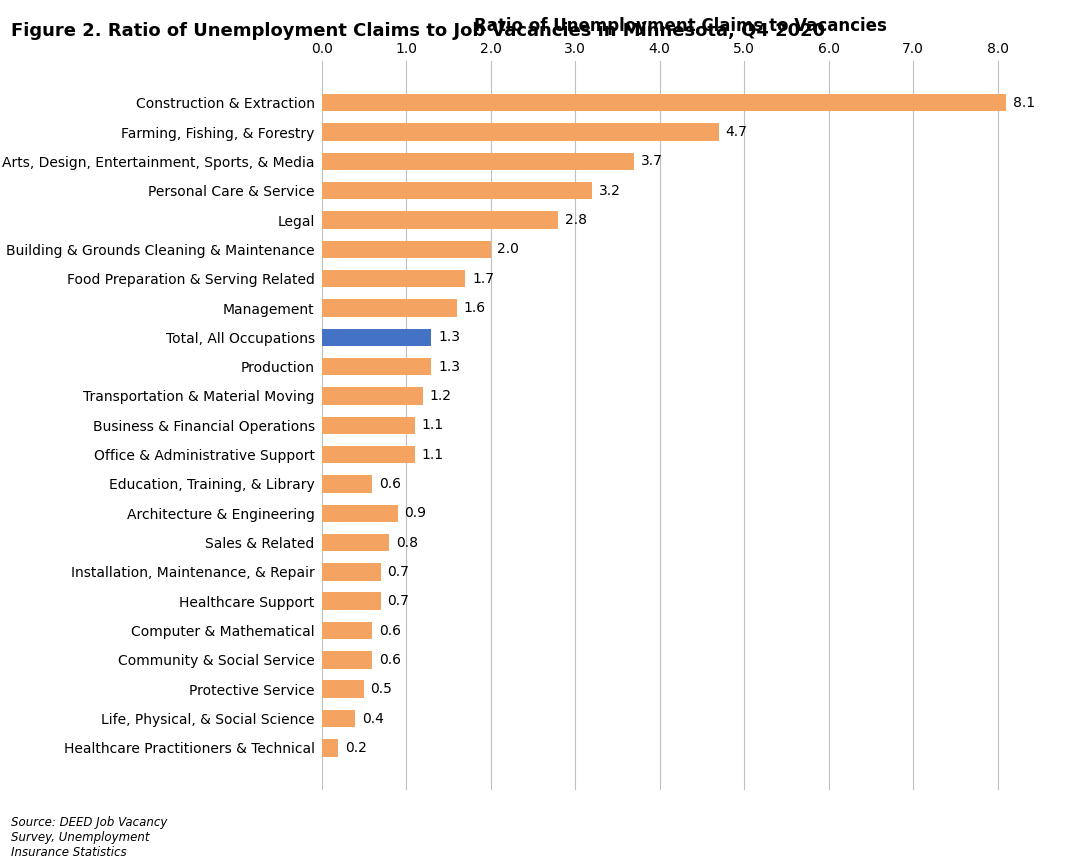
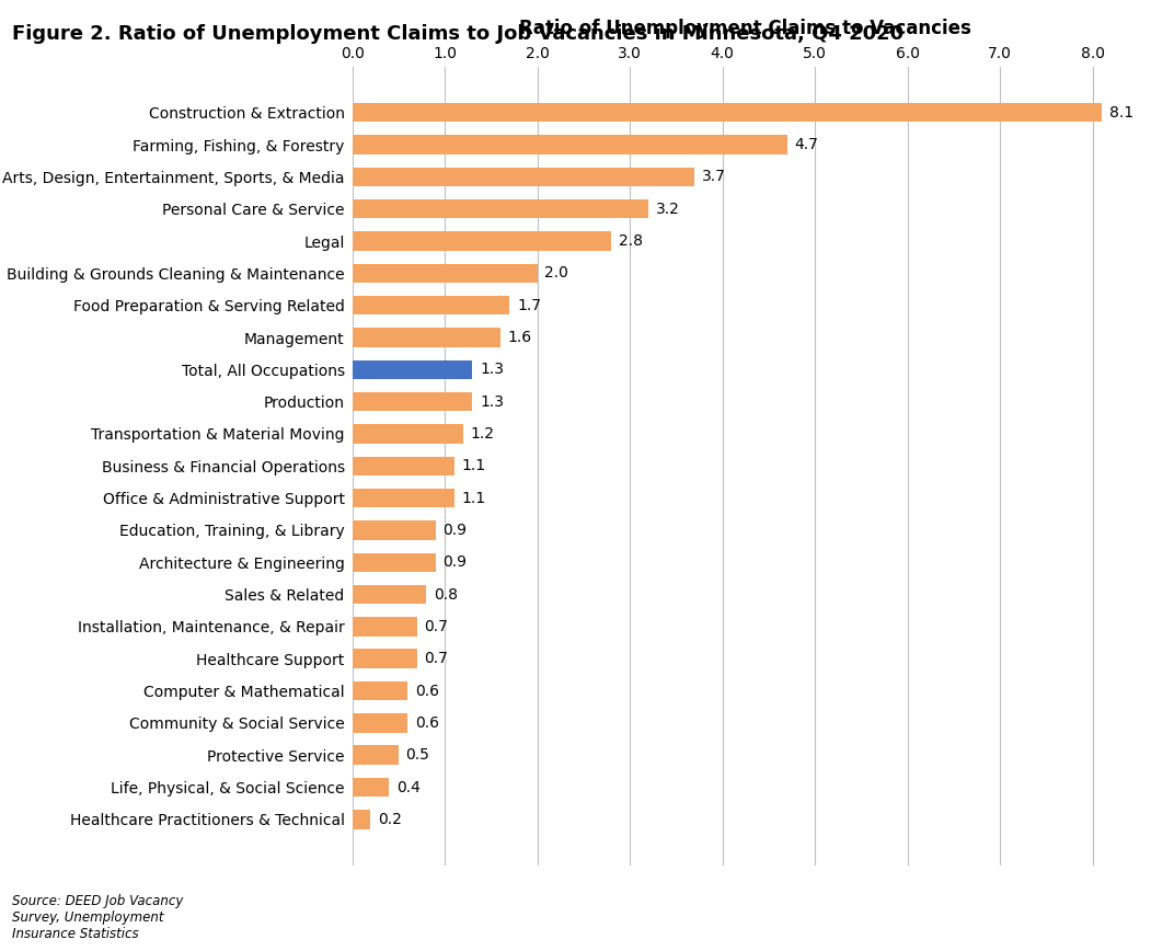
Education, Training, & Library: 0.6 -> 0.9
